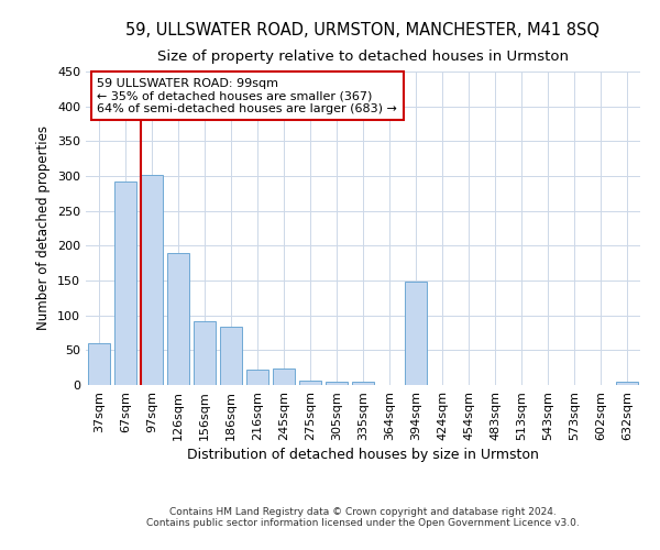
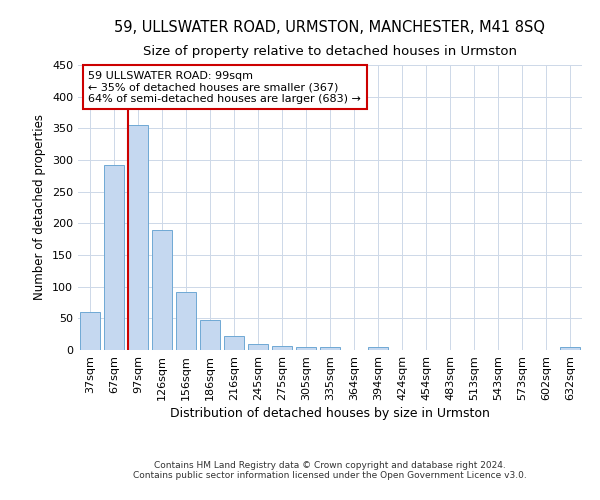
97sqm: 302 -> 355
186sqm: 84 -> 47
245sqm: 24 -> 10
394sqm: 148 -> 5
